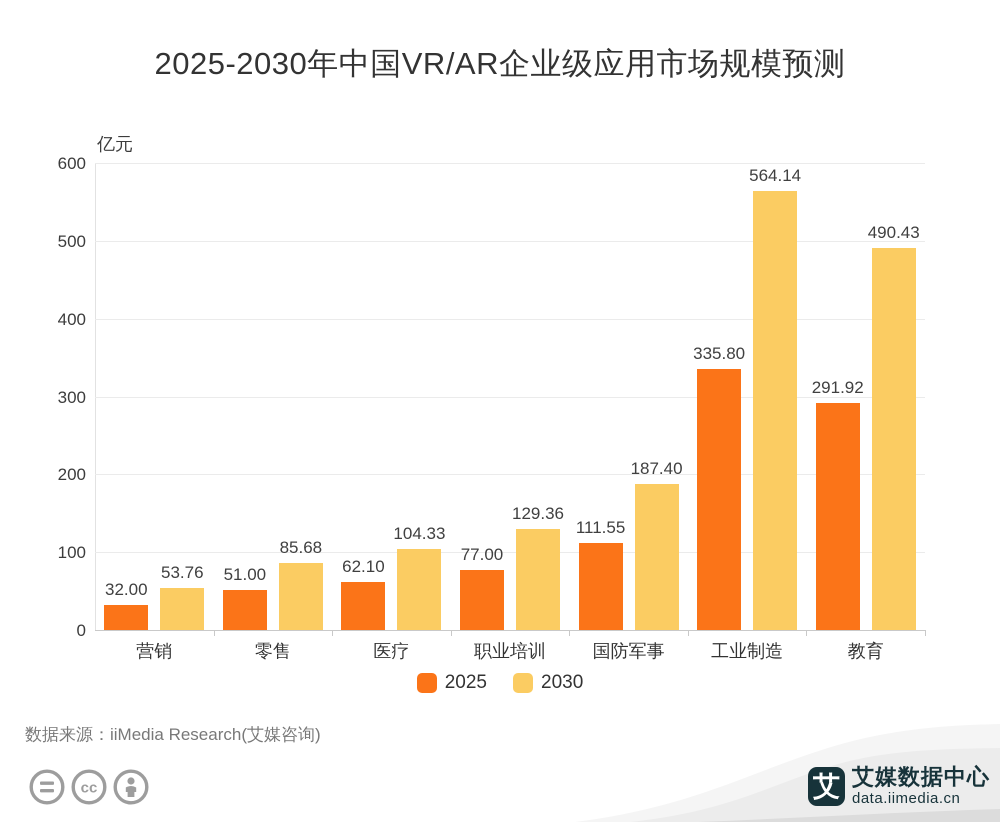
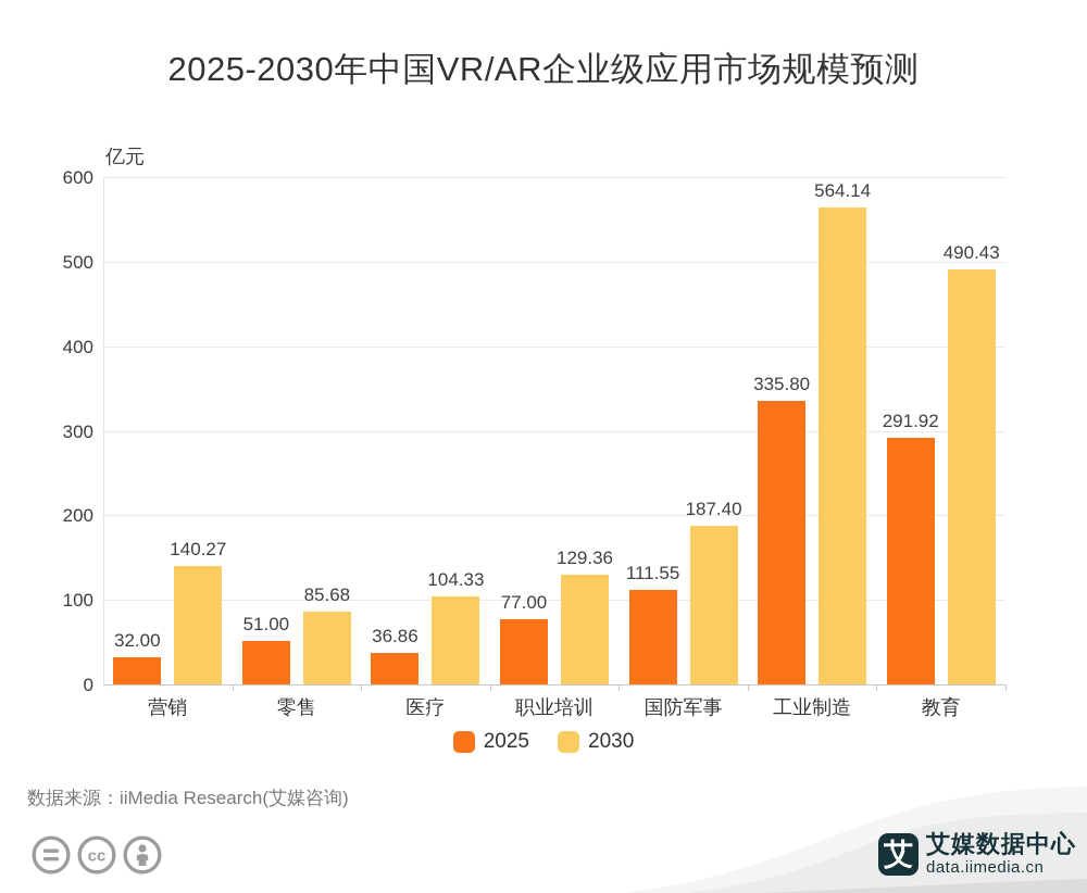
2030/营销: 53.76 -> 140.27
2025/医疗: 62.10 -> 36.86
